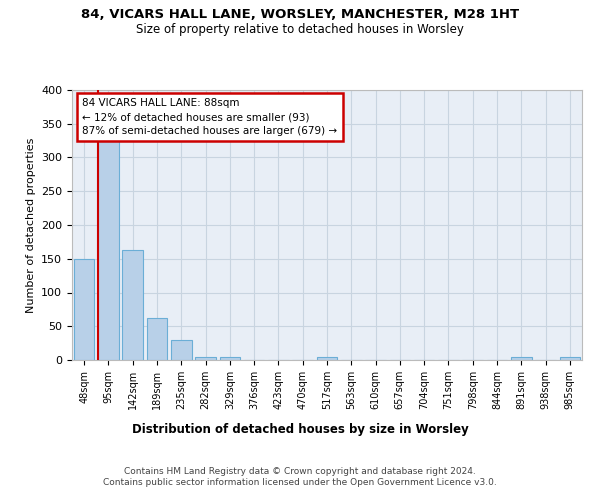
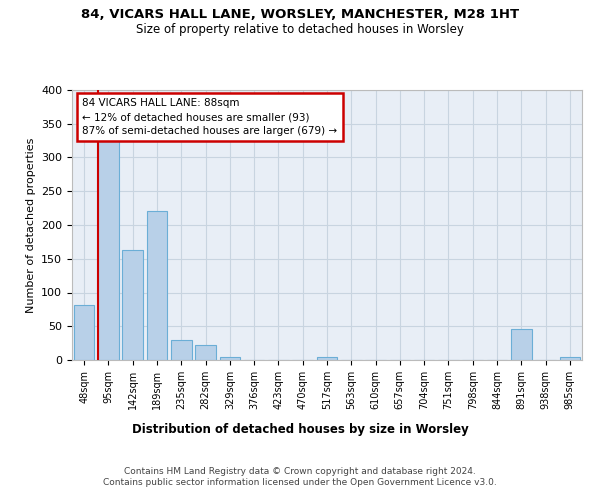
48sqm: 150 -> 82
189sqm: 62 -> 220
282sqm: 5 -> 22
891sqm: 5 -> 46
